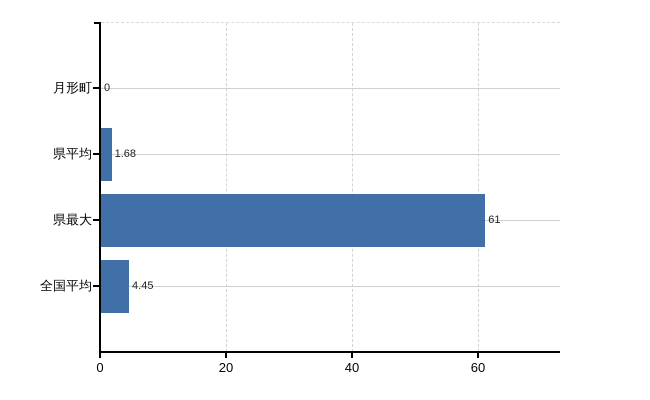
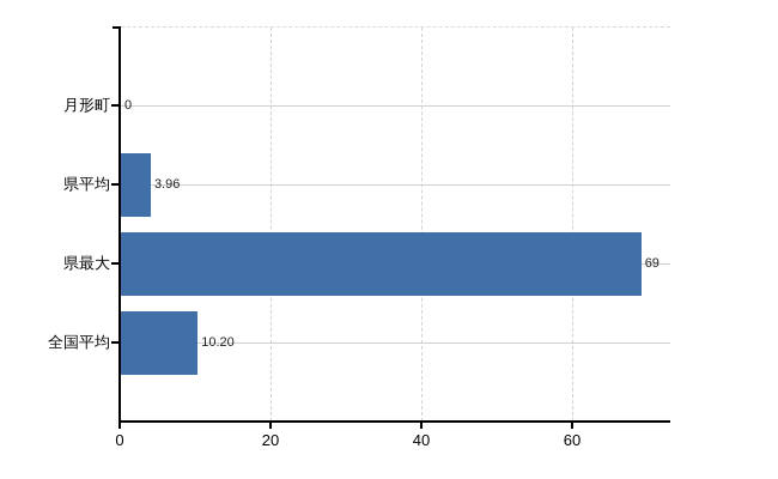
県平均: 1.68 -> 3.96
県最大: 61 -> 69
全国平均: 4.45 -> 10.20
